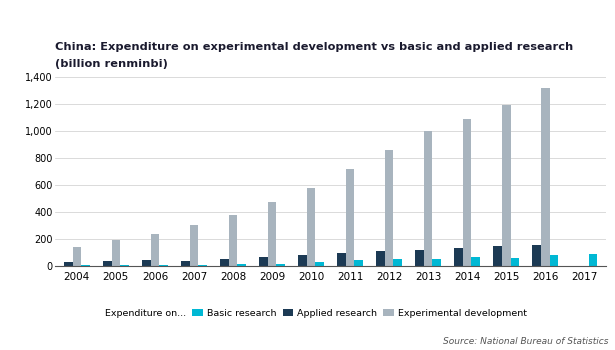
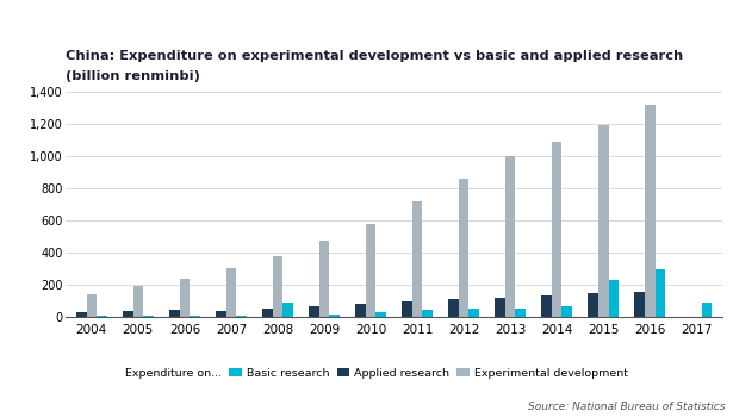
Basic research/2008: 10 -> 90
Basic research/2015: 60 -> 230
Basic research/2016: 80 -> 300
